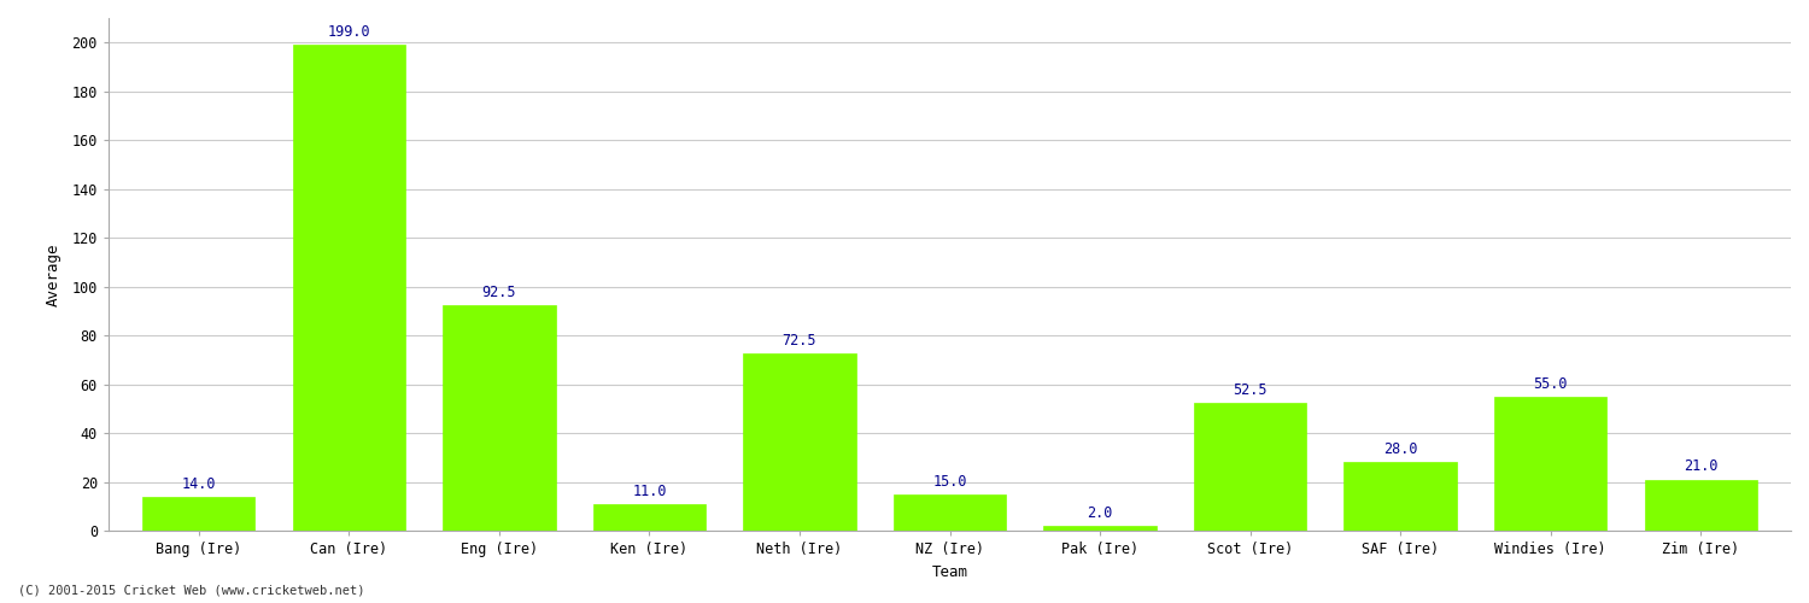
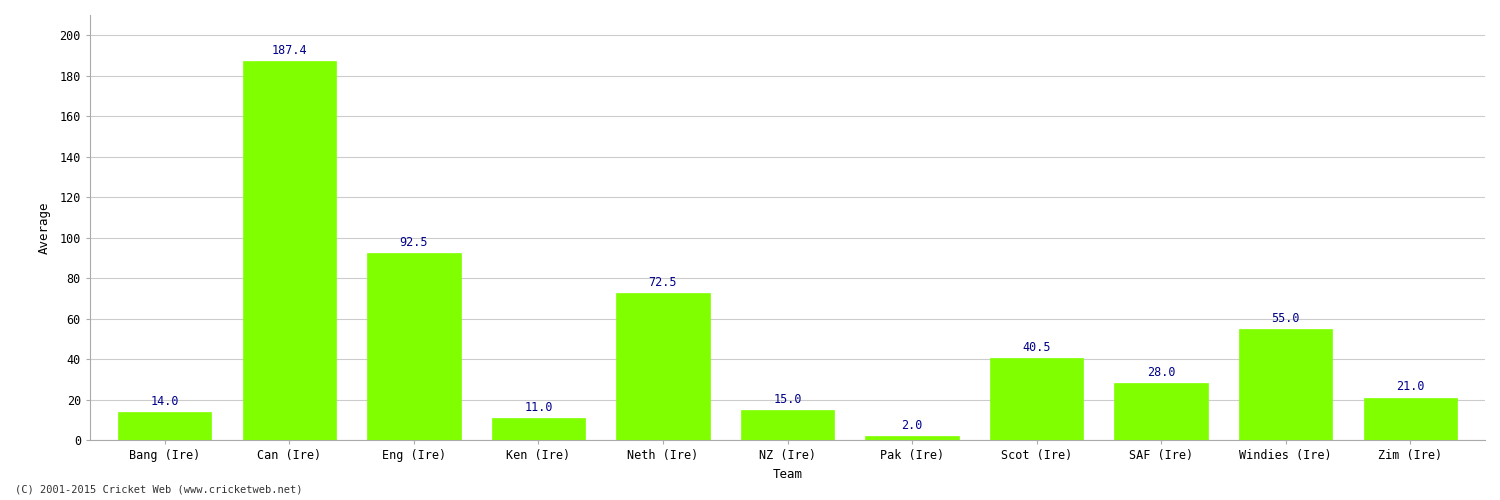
Can (Ire): 199.0 -> 187.4
Scot (Ire): 52.5 -> 40.5
